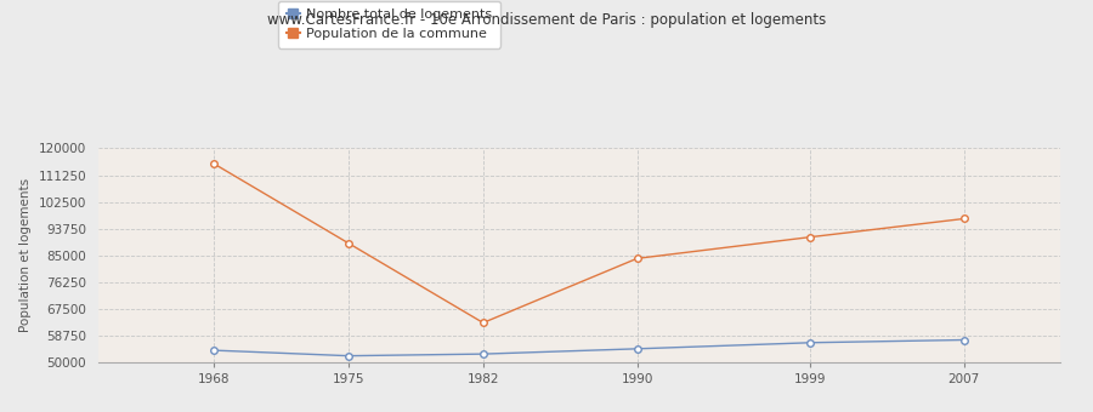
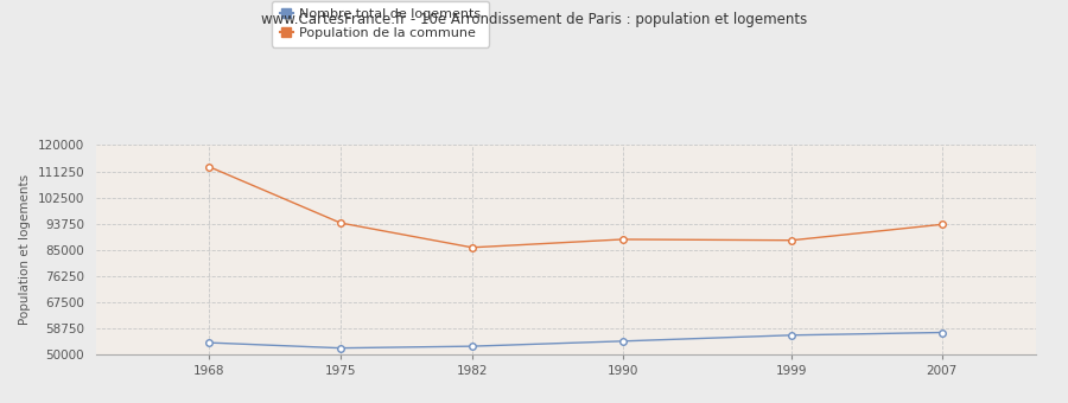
Population de la commune/1968: 115000 -> 112800
Population de la commune/1975: 89000 -> 94000
Population de la commune/1982: 63000 -> 85800
Population de la commune/1990: 84000 -> 88500
Population de la commune/1999: 91000 -> 88200
Population de la commune/2007: 97000 -> 93500
